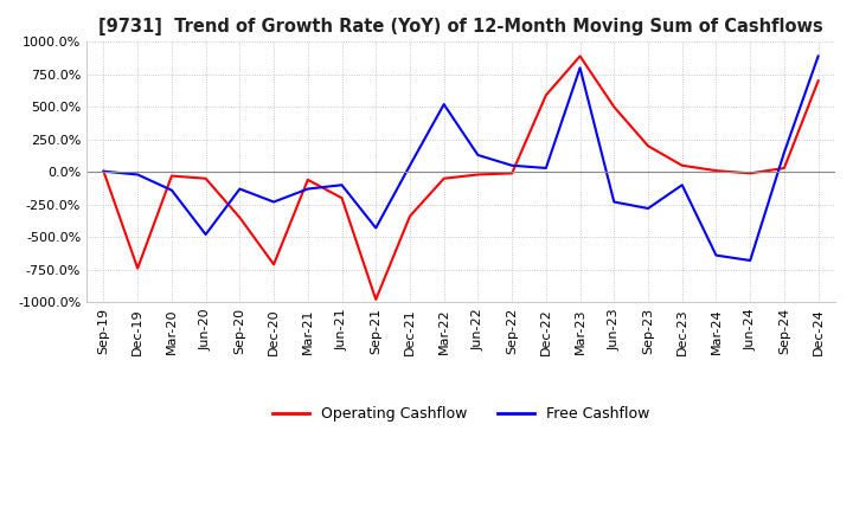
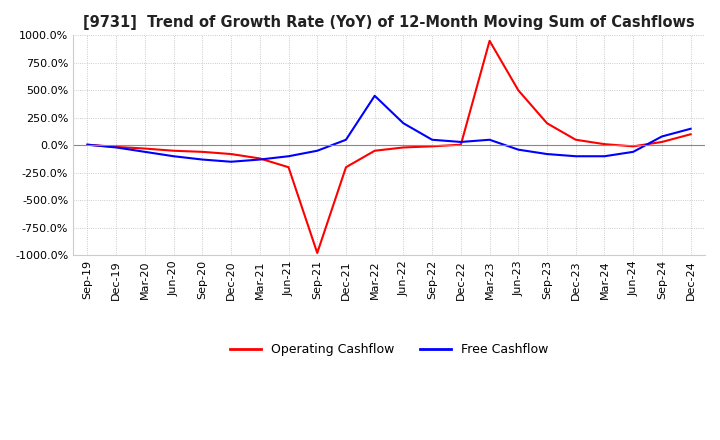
Operating Cashflow/Dec-19: -740% -> -20%
Free Cashflow/Mar-20: -140% -> -60%
Free Cashflow/Jun-20: -480% -> -100%
Operating Cashflow/Sep-20: -350% -> -60%
Operating Cashflow/Dec-20: -710% -> -80%
Free Cashflow/Dec-20: -230% -> -150%
Operating Cashflow/Mar-21: -60% -> -120%
Free Cashflow/Sep-21: -430% -> -50%
Operating Cashflow/Dec-21: -340% -> -200%
Free Cashflow/Mar-22: 520% -> 450%
Free Cashflow/Jun-22: 130% -> 200%
Operating Cashflow/Dec-22: 590% -> 0%
Operating Cashflow/Mar-23: 890% -> 950%
Free Cashflow/Mar-23: 800% -> 50%
Free Cashflow/Jun-23: -230% -> -40%
Free Cashflow/Sep-23: -280% -> -80%
Free Cashflow/Mar-24: -640% -> -100%
Free Cashflow/Jun-24: -680% -> -60%
Free Cashflow/Sep-24: 150% -> 80%
Operating Cashflow/Dec-24: 700% -> 100%
Free Cashflow/Dec-24: 890% -> 150%
